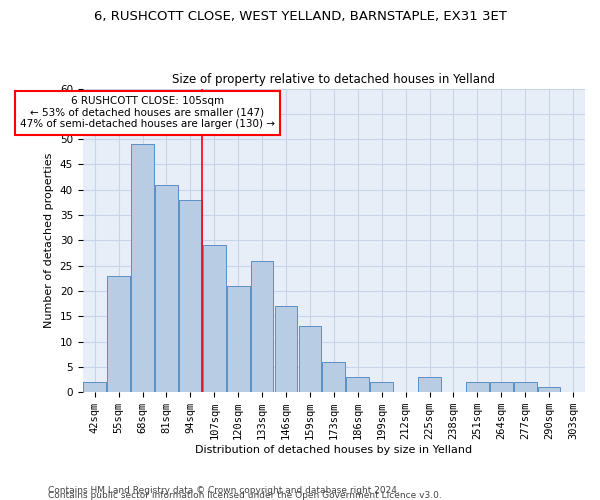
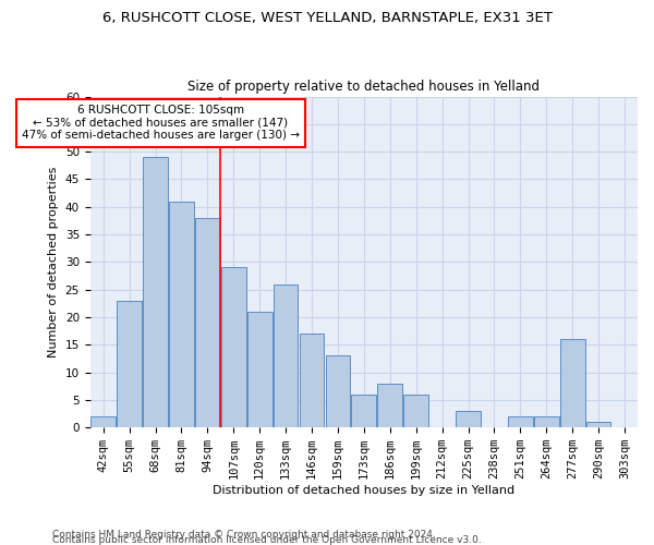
186sqm: 3 -> 8
199sqm: 2 -> 6
277sqm: 2 -> 16
